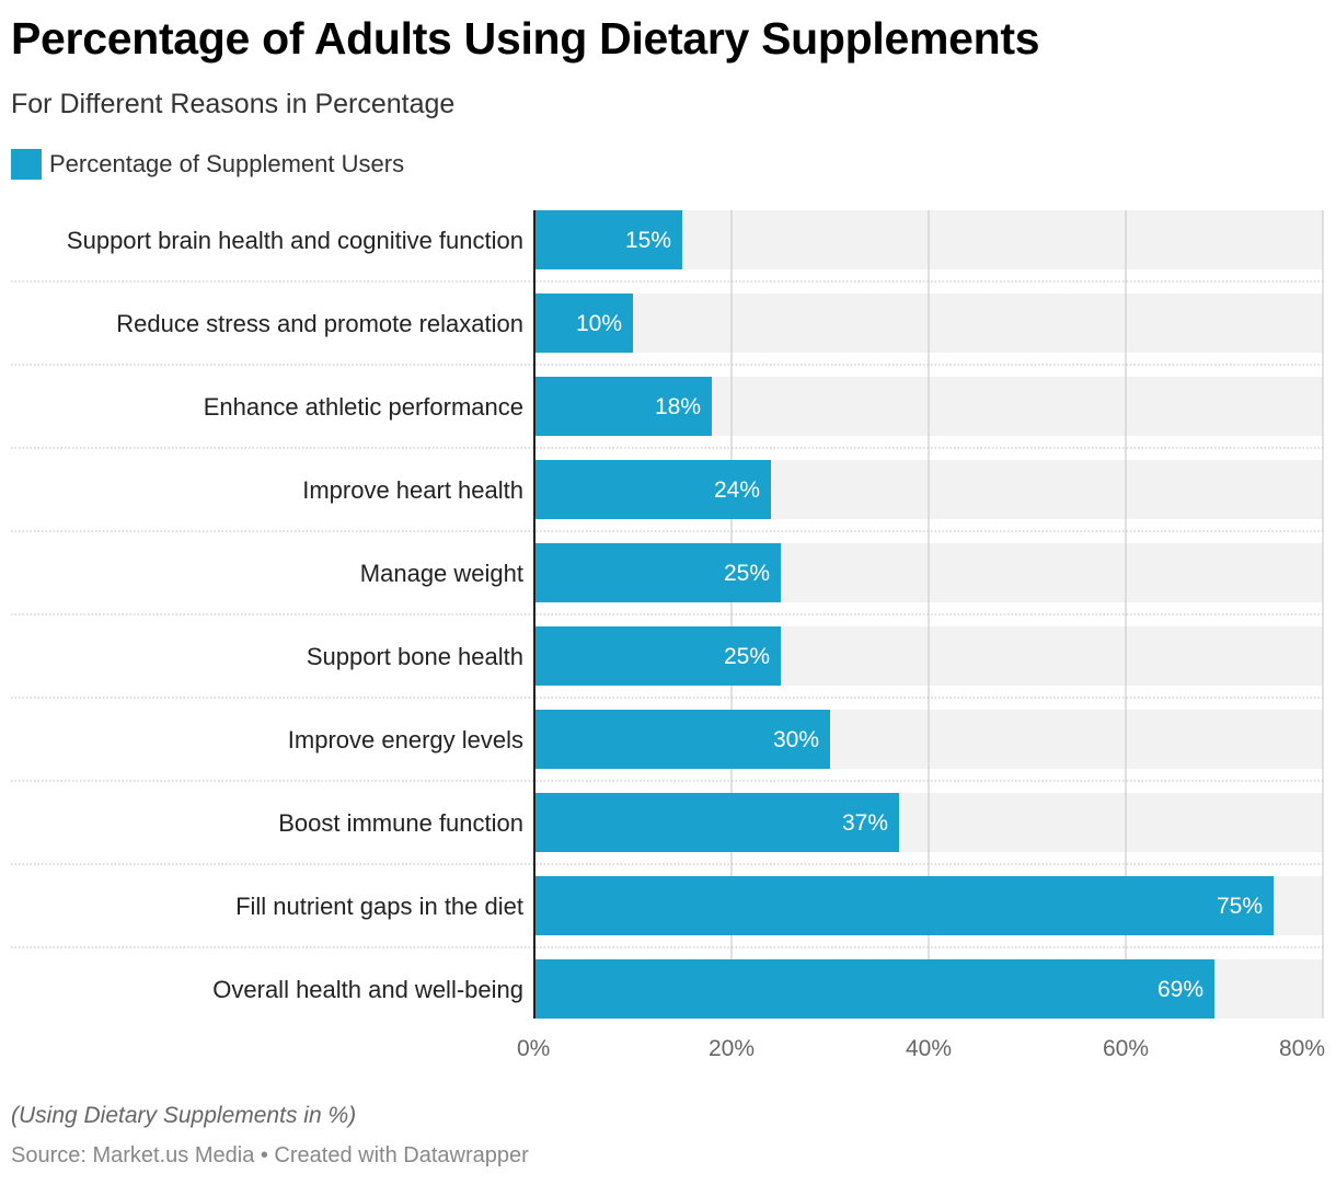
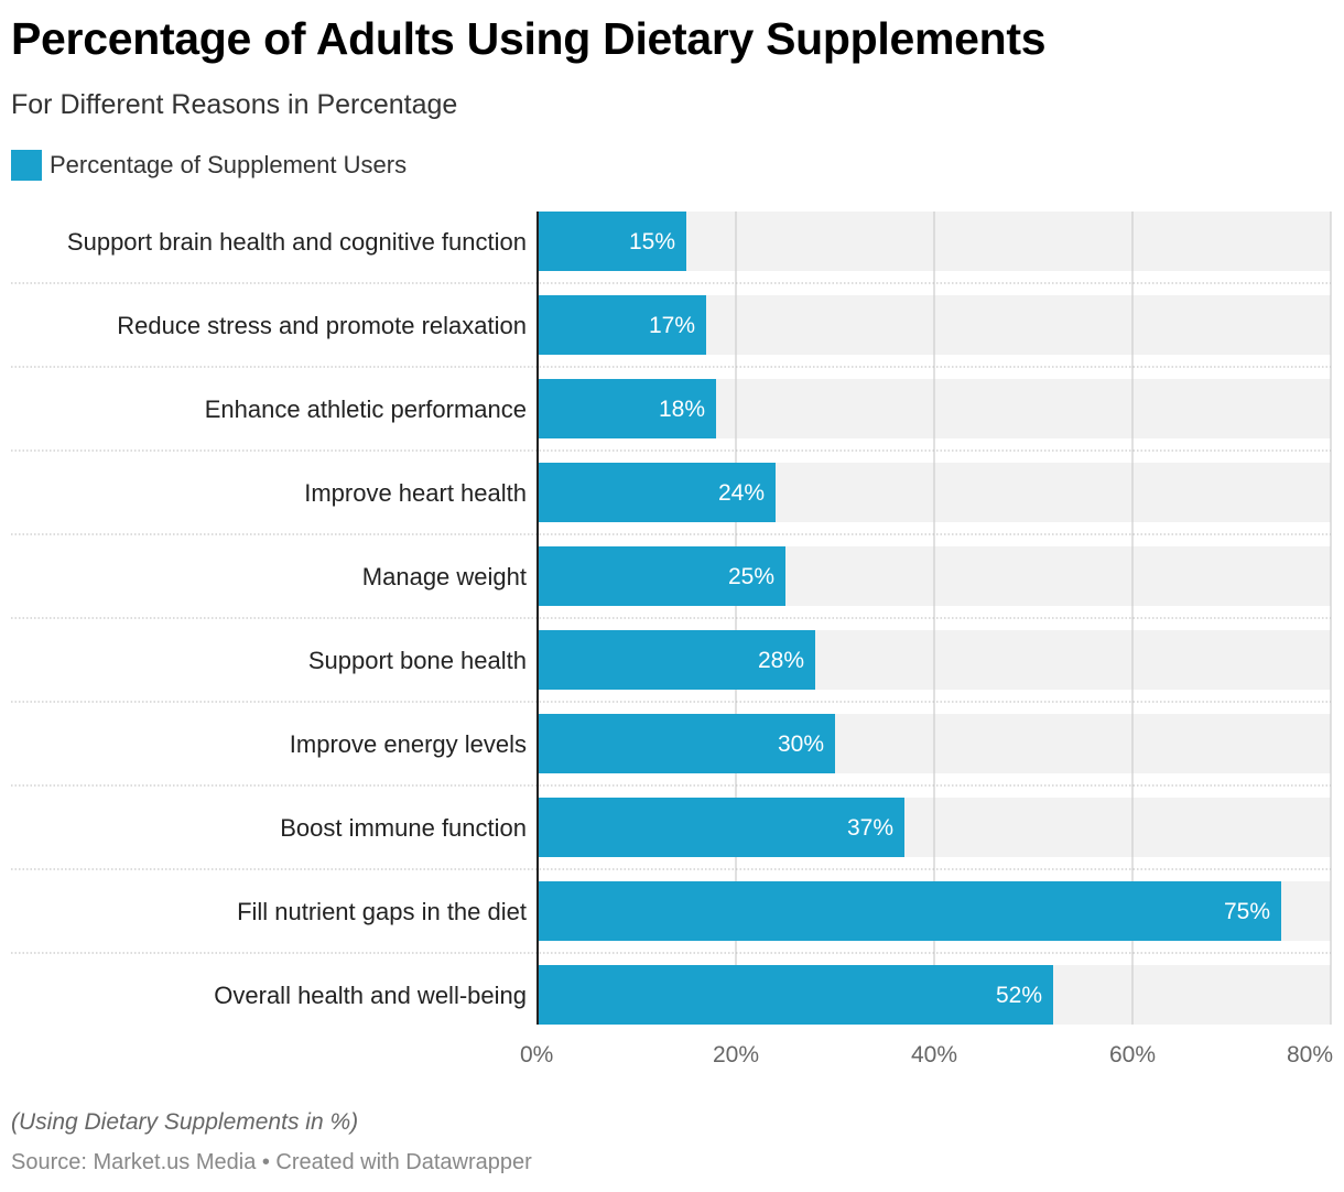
Reduce stress and promote relaxation: 10% -> 17%
Support bone health: 25% -> 28%
Overall health and well-being: 69% -> 52%
